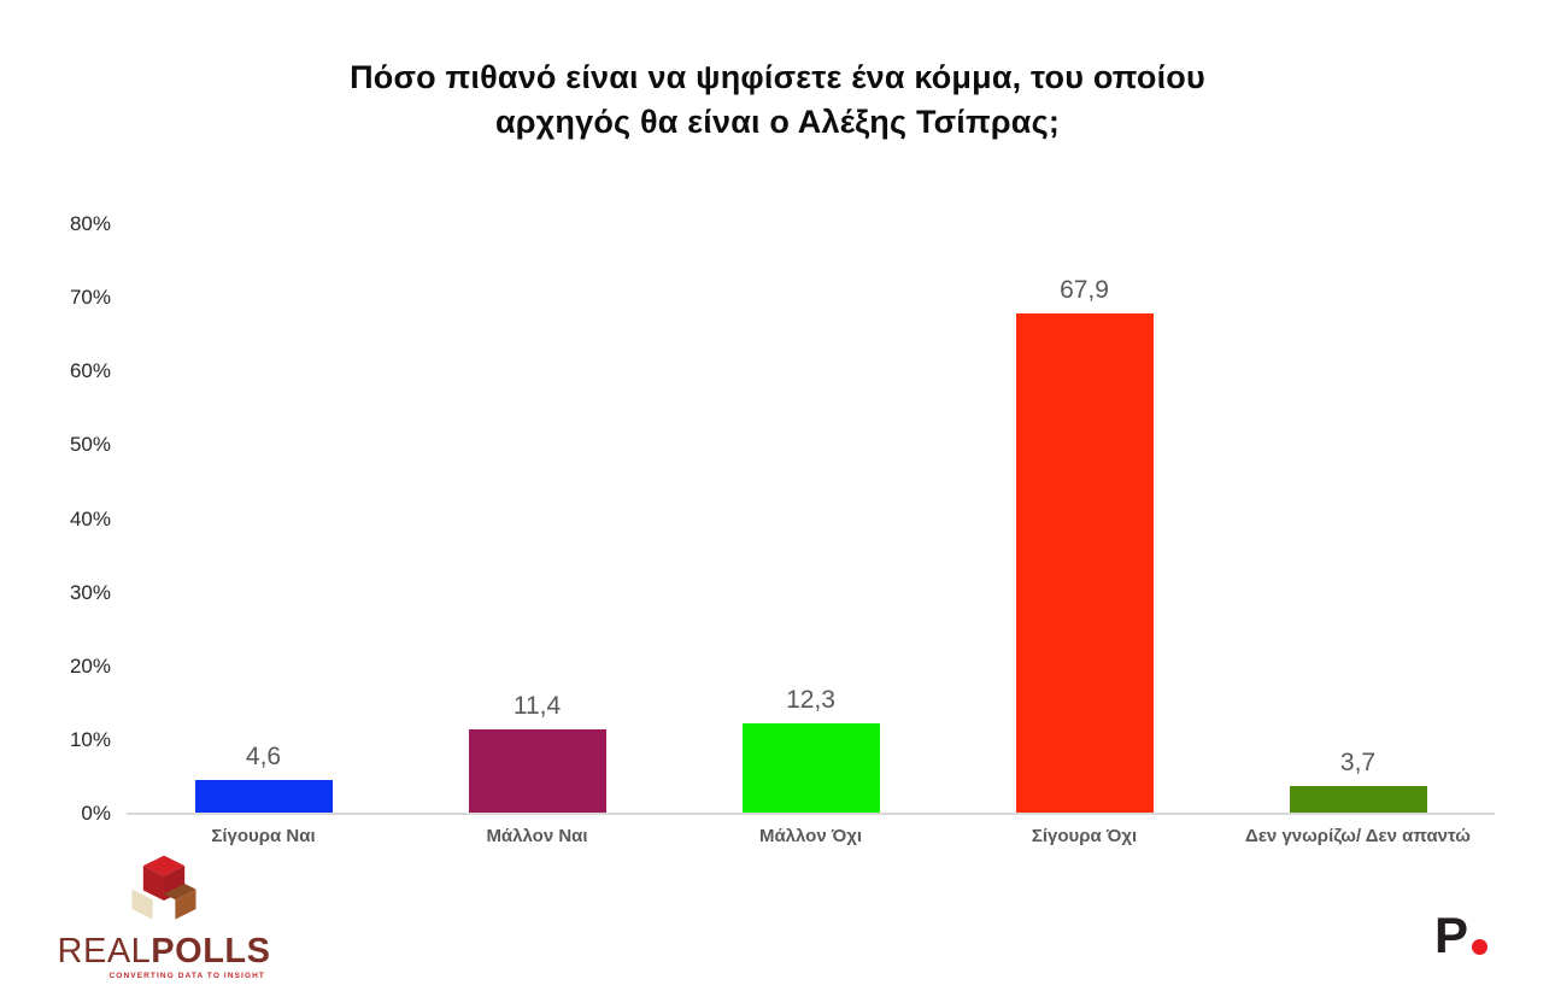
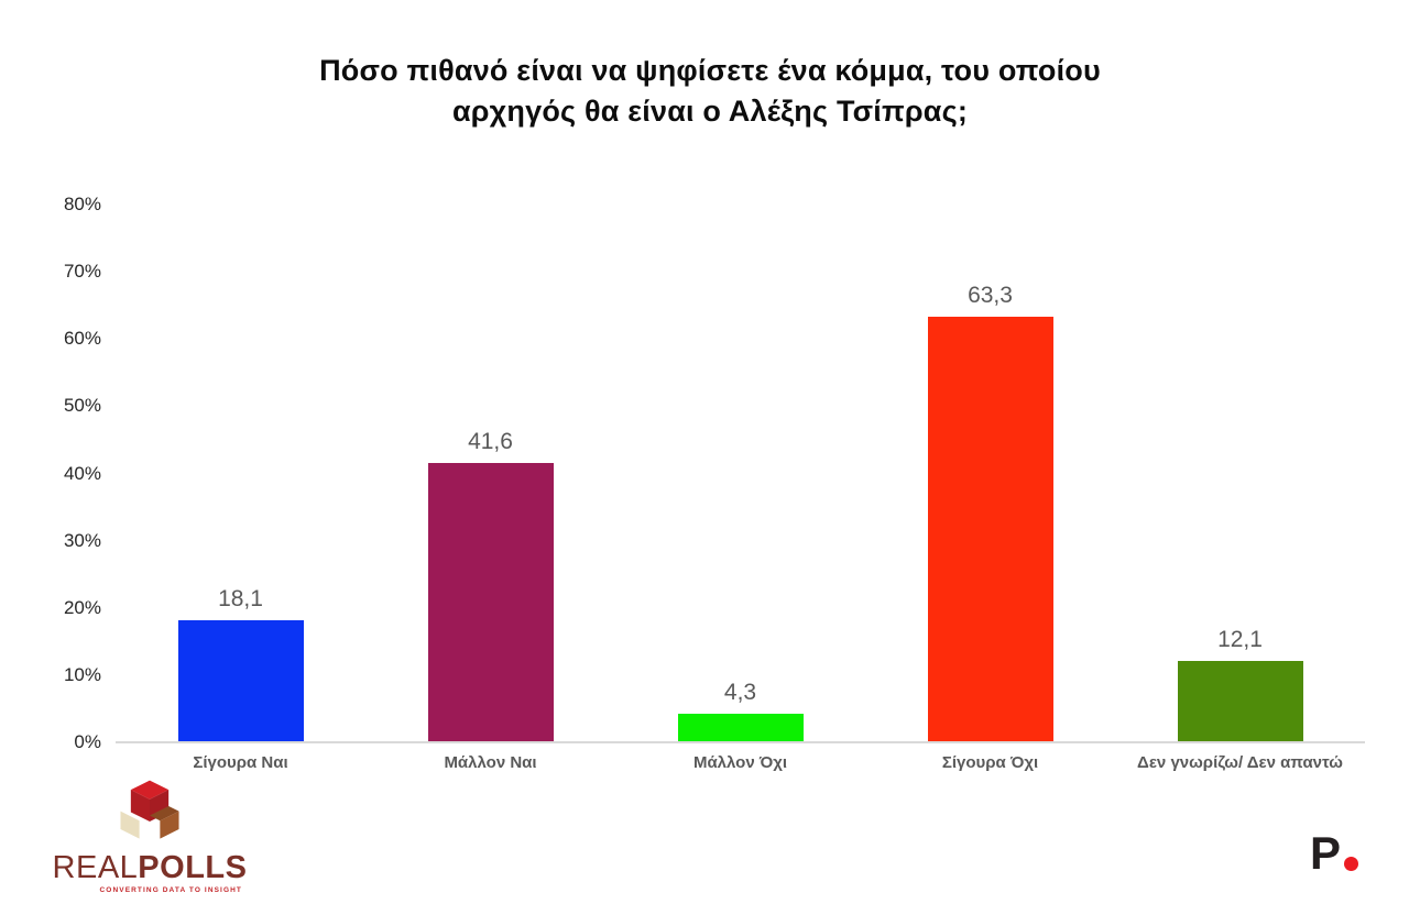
Σίγουρα Ναι: 4,6 -> 18,1
Μάλλον Ναι: 11,4 -> 41,6
Μάλλον Όχι: 12,3 -> 4,3
Σίγουρα Όχι: 67,9 -> 63,3
Δεν γνωρίζω/ Δεν απαντώ: 3,7 -> 12,1
